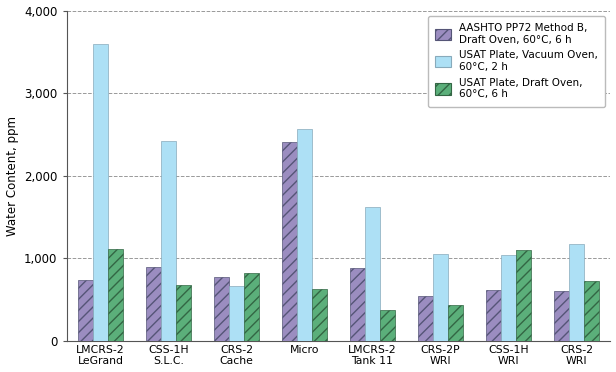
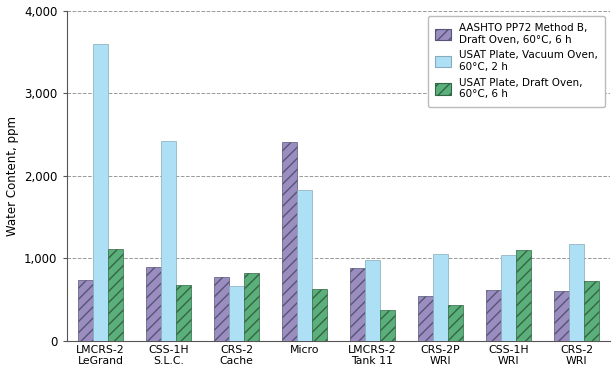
USAT Plate, Vacuum Oven, 60°C, 2 h/Micro: 2,560 -> 1,830
USAT Plate, Vacuum Oven, 60°C, 2 h/LMCRS-2 Tank 11: 1,620 -> 980
